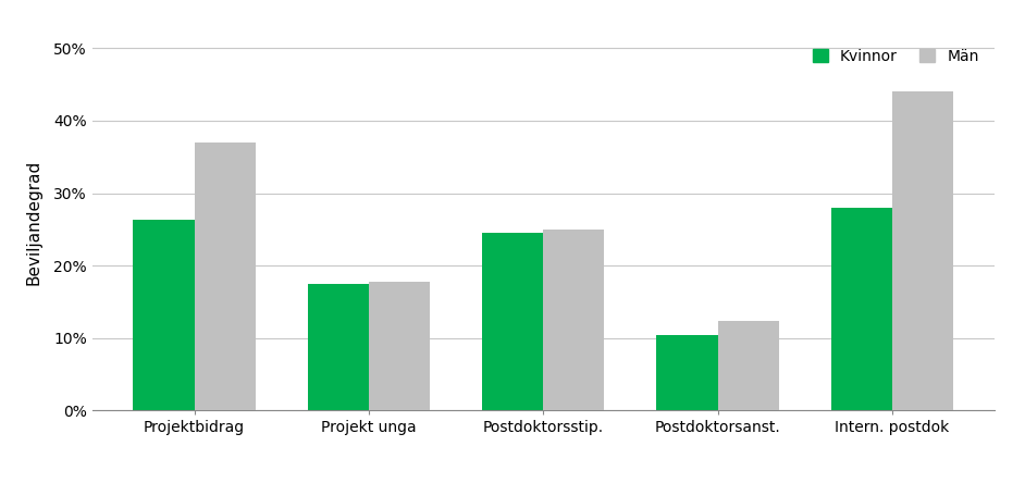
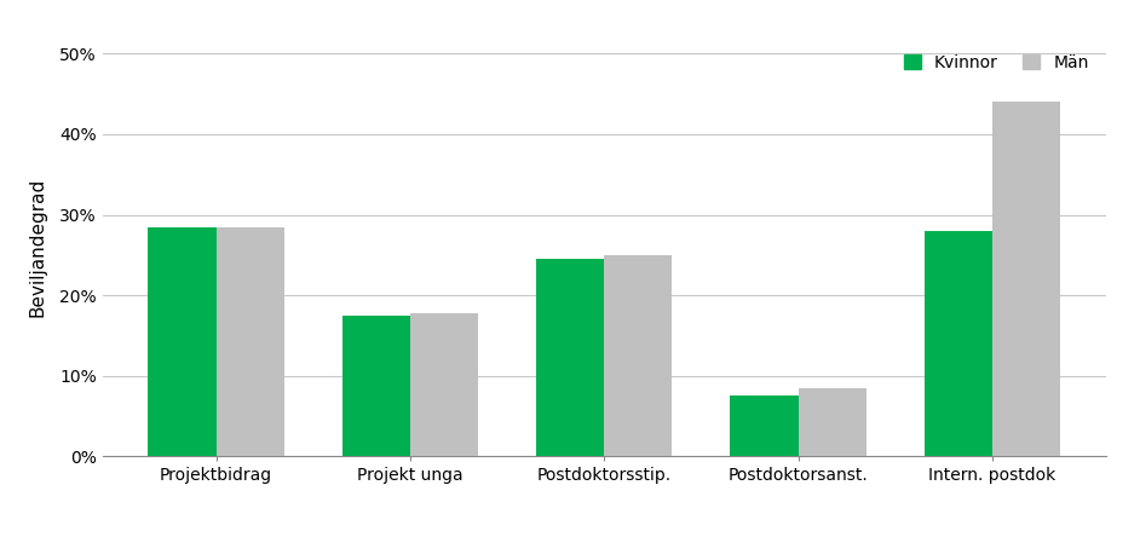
Kvinnor/Projektbidrag: 26.4% -> 28.5%
Män/Projektbidrag: 37.0% -> 28.5%
Kvinnor/Postdoktorsanst.: 10.4% -> 7.5%
Män/Postdoktorsanst.: 12.4% -> 8.5%
